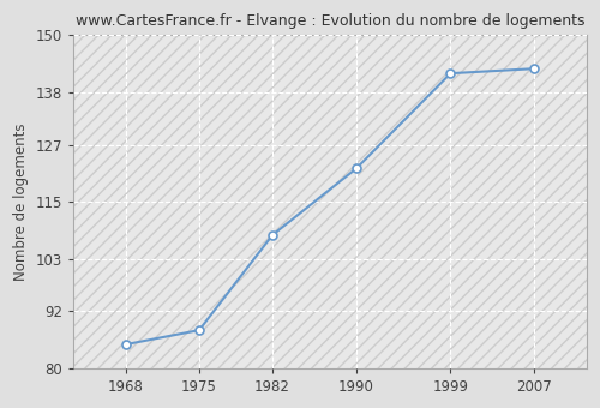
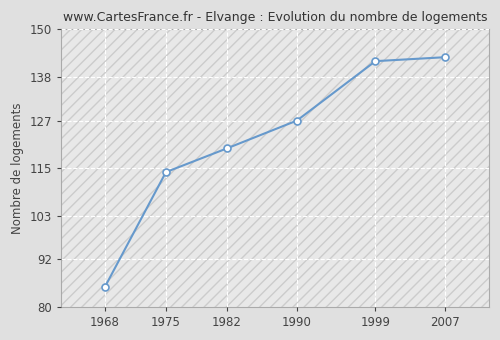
1975: 88 -> 114
1982: 108 -> 120
1990: 122 -> 127
